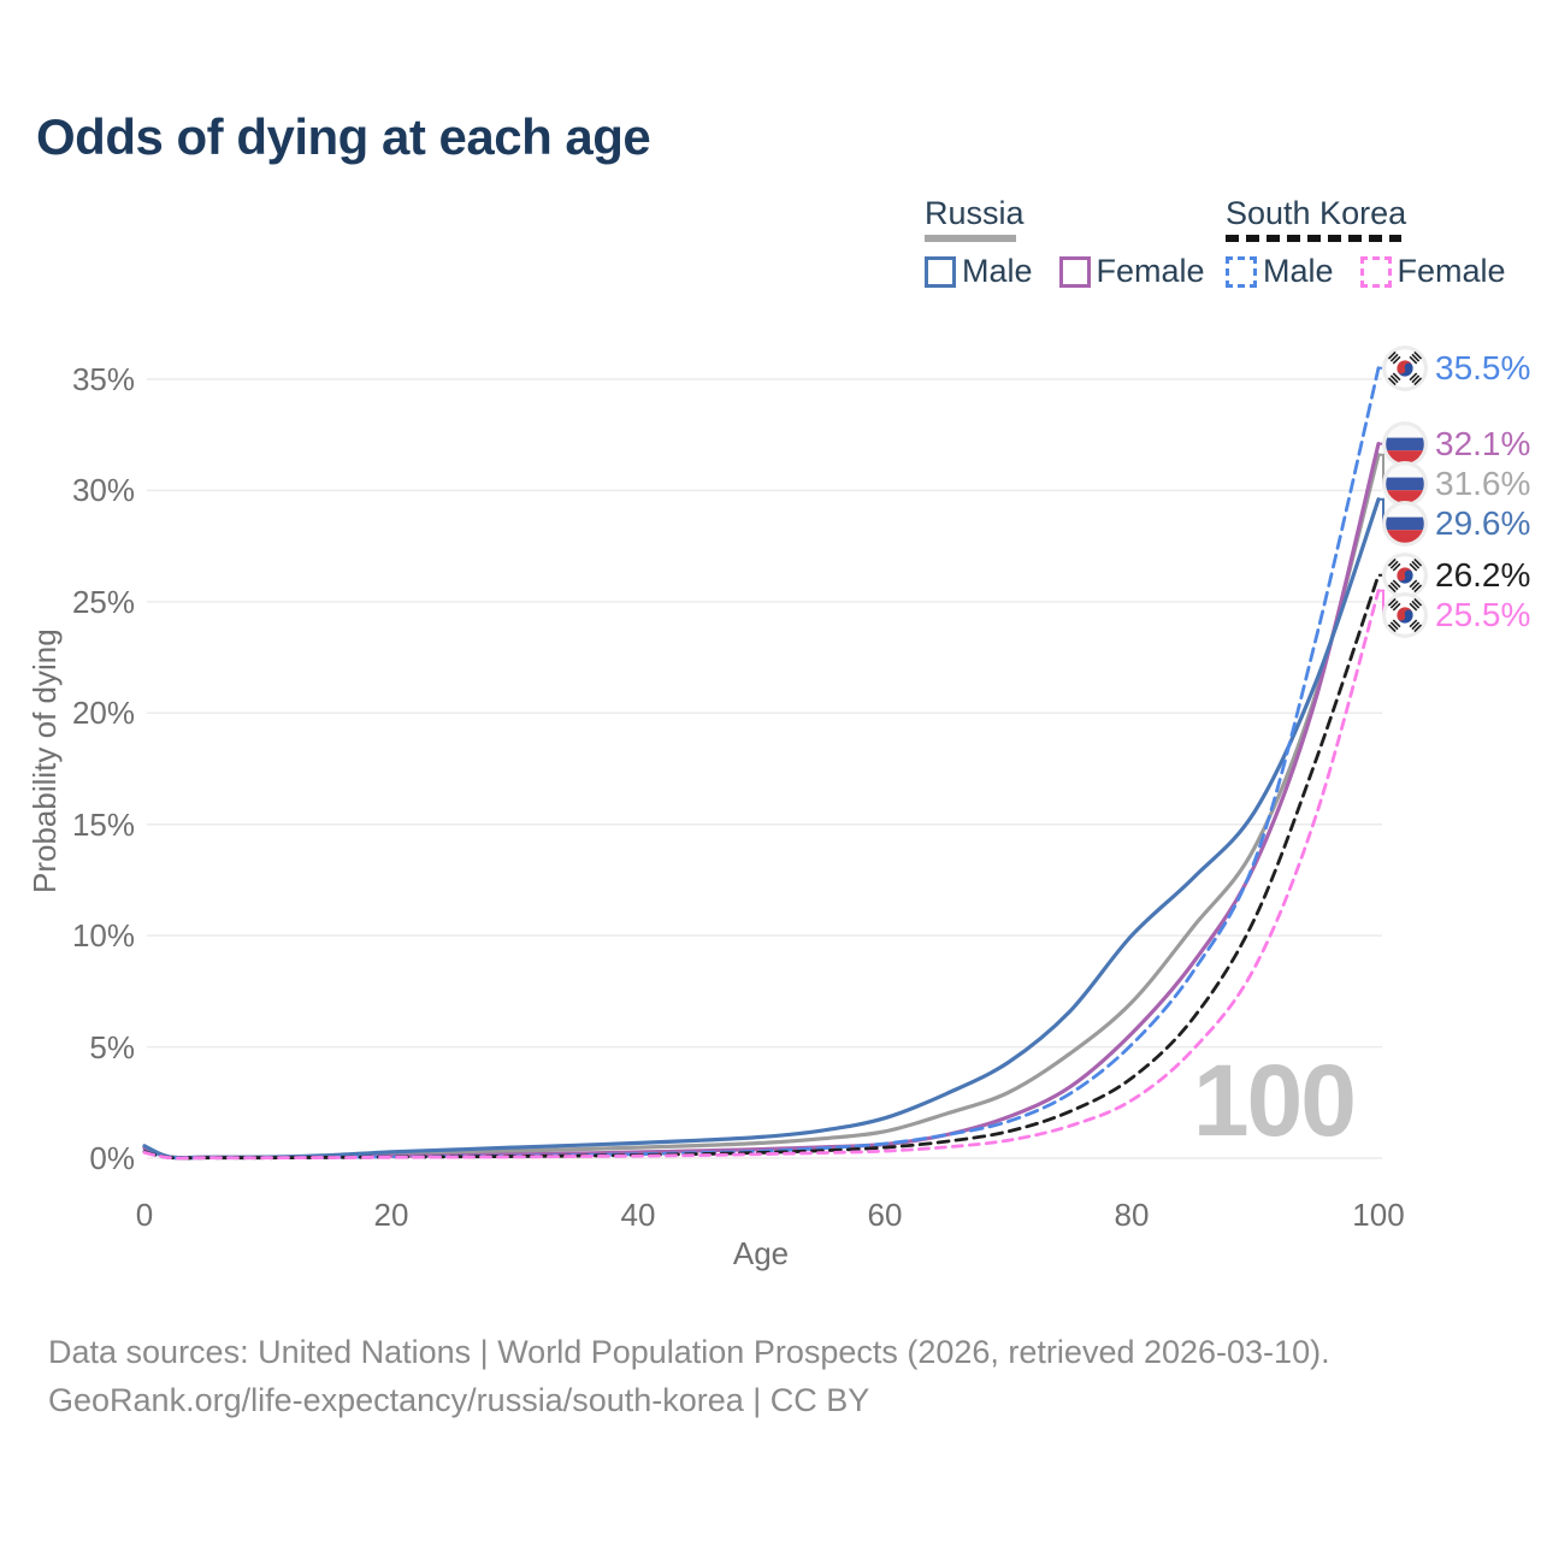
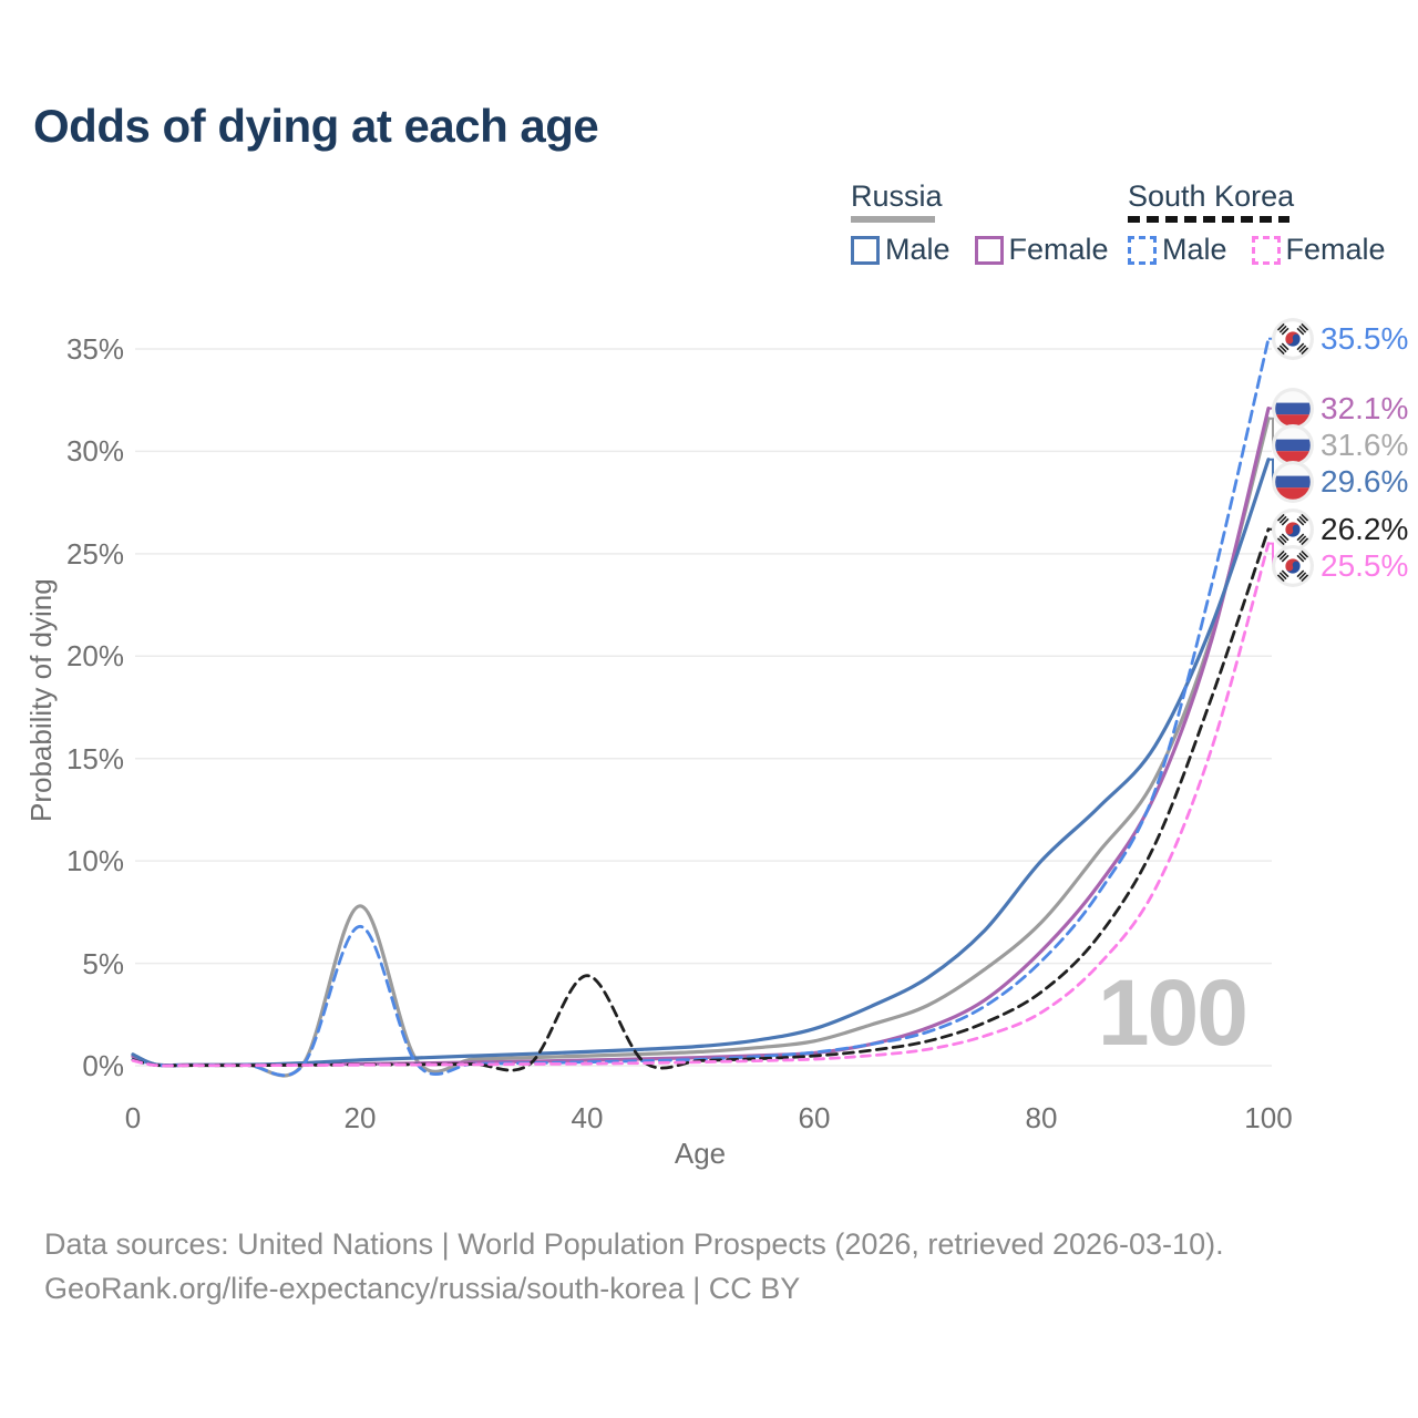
Russia/20: 0.2% -> 7.8%
South Korea Male/20: 0.1% -> 6.8%
South Korea/40: 0.1% -> 4.4%
